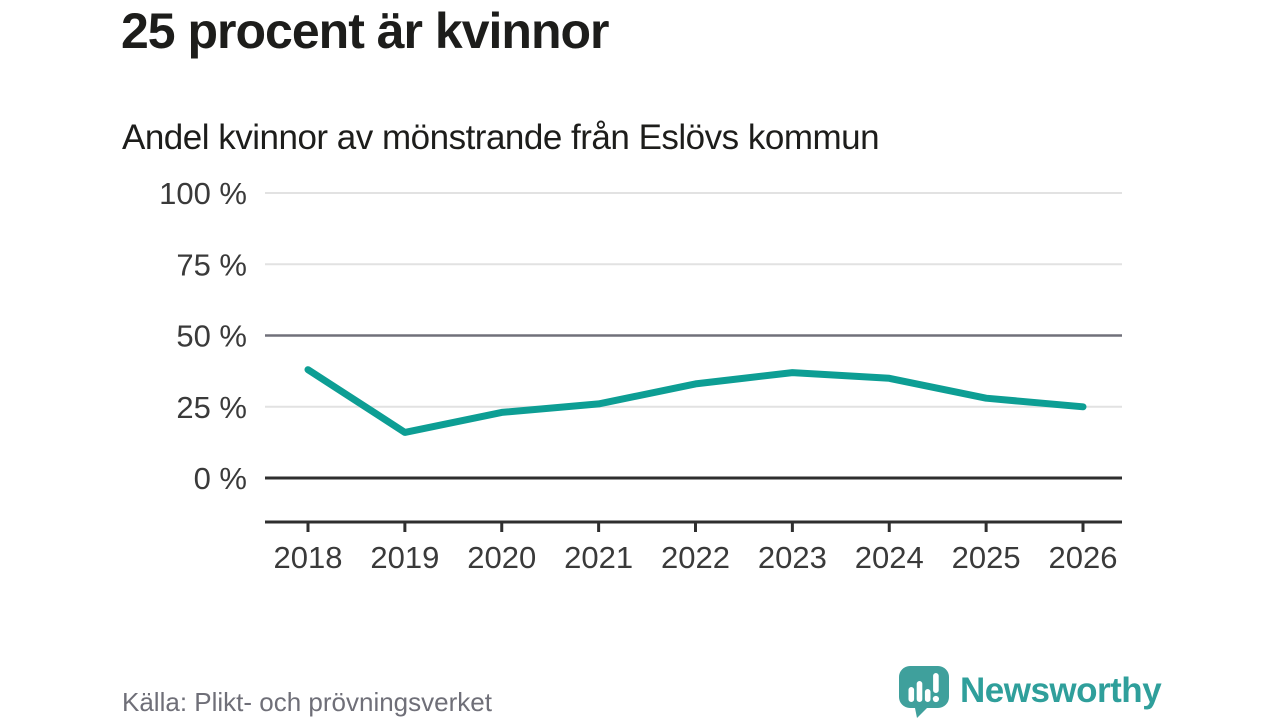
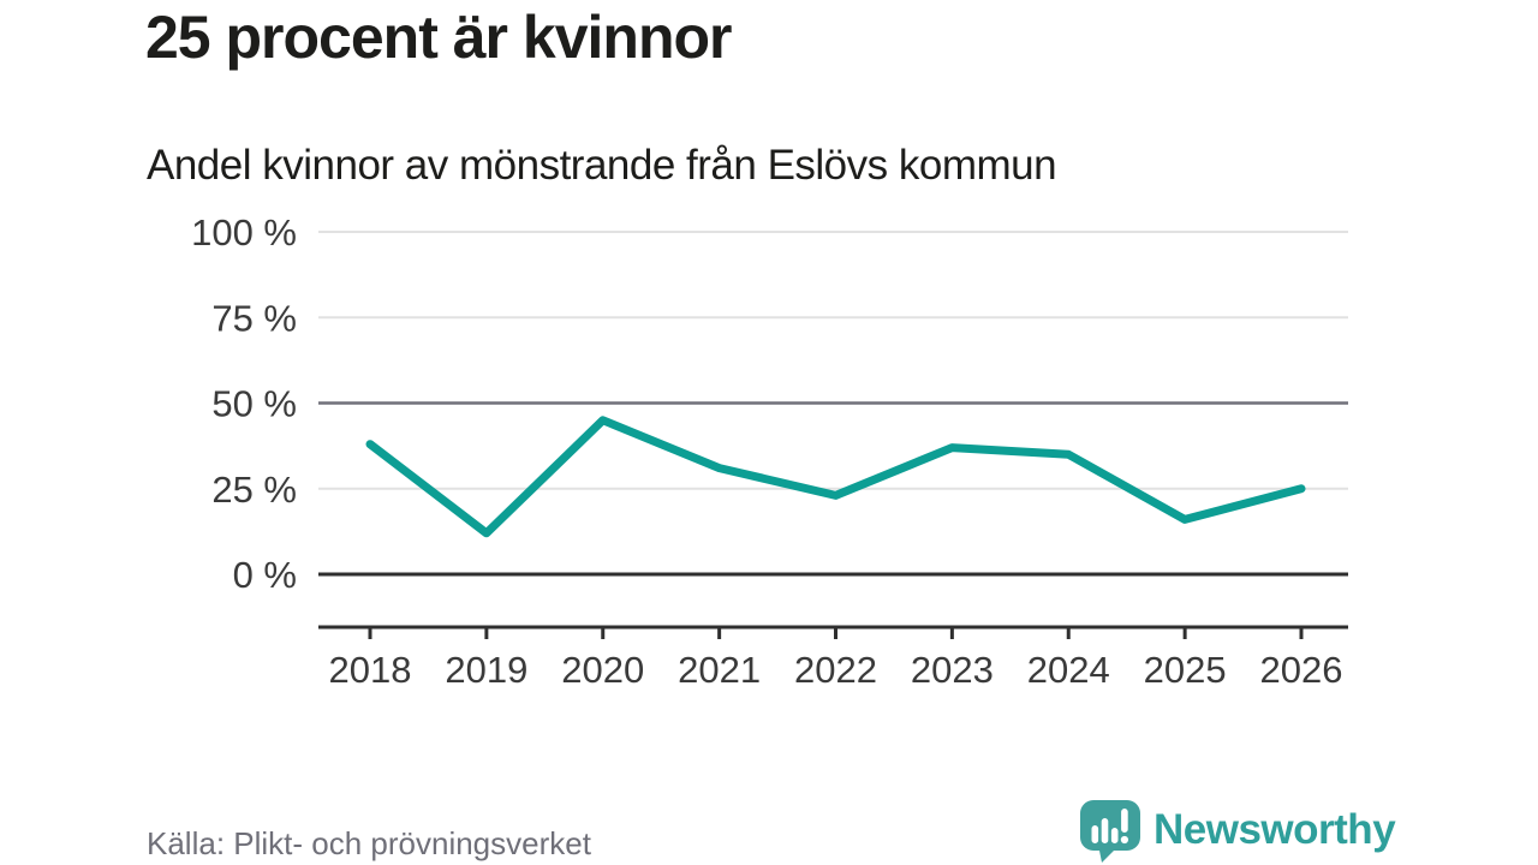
2019: 16% -> 12%
2020: 23% -> 45%
2021: 26% -> 31%
2022: 33% -> 23%
2025: 28% -> 16%
